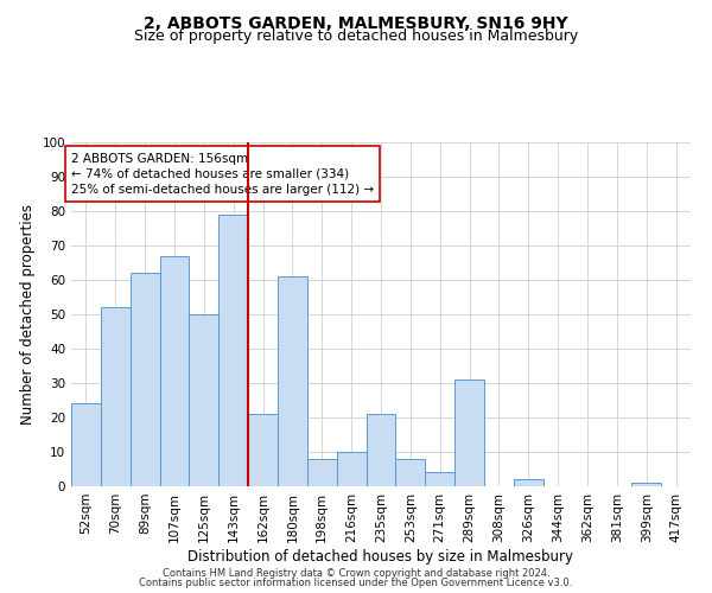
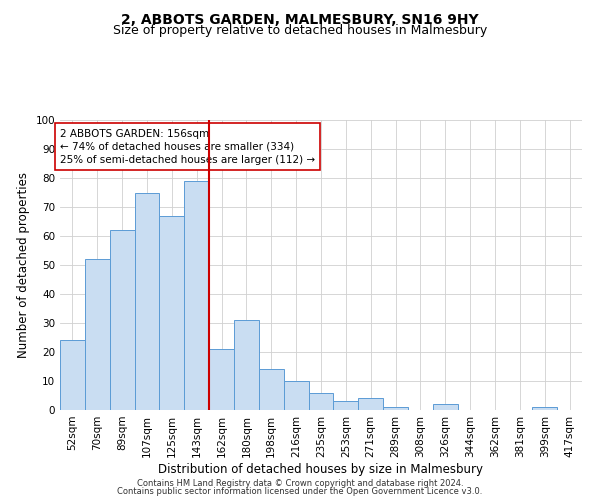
107sqm: 67 -> 75
125sqm: 50 -> 67
180sqm: 61 -> 31
198sqm: 8 -> 14
235sqm: 21 -> 6
253sqm: 8 -> 3
289sqm: 31 -> 1
